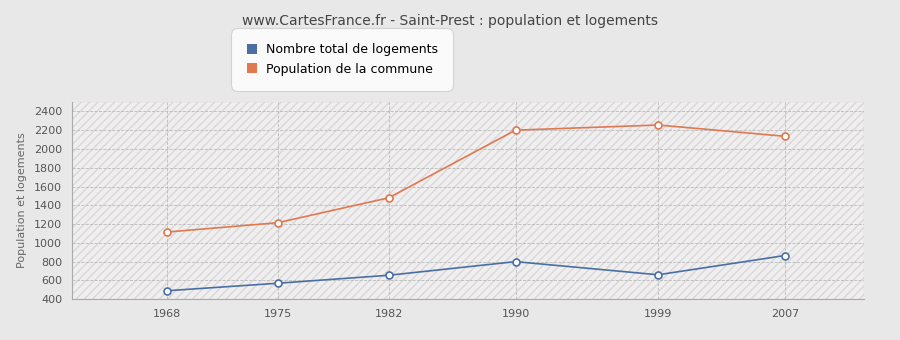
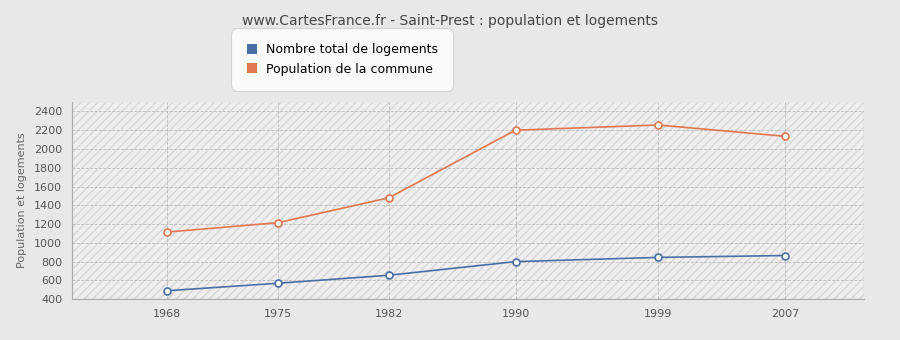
Nombre total de logements/1999: 660 -> 840
